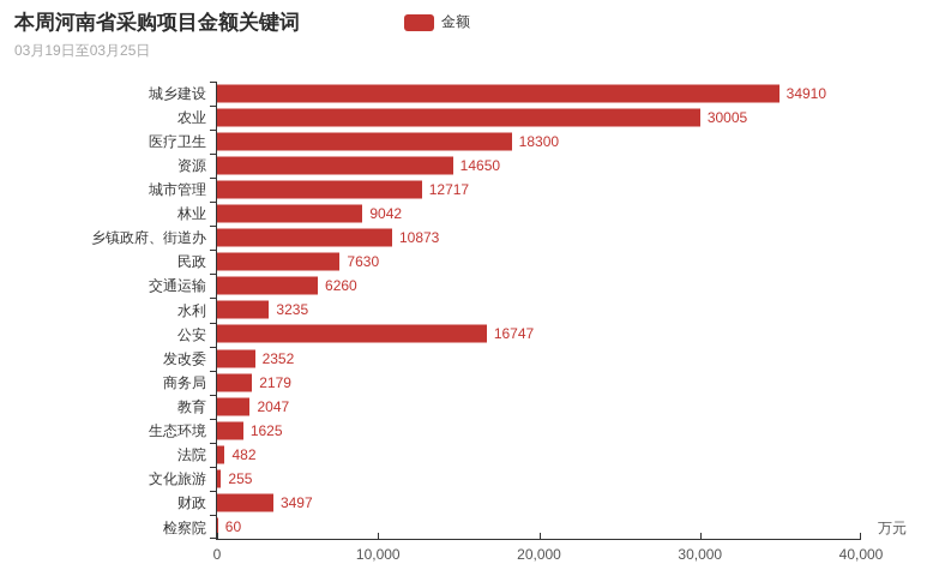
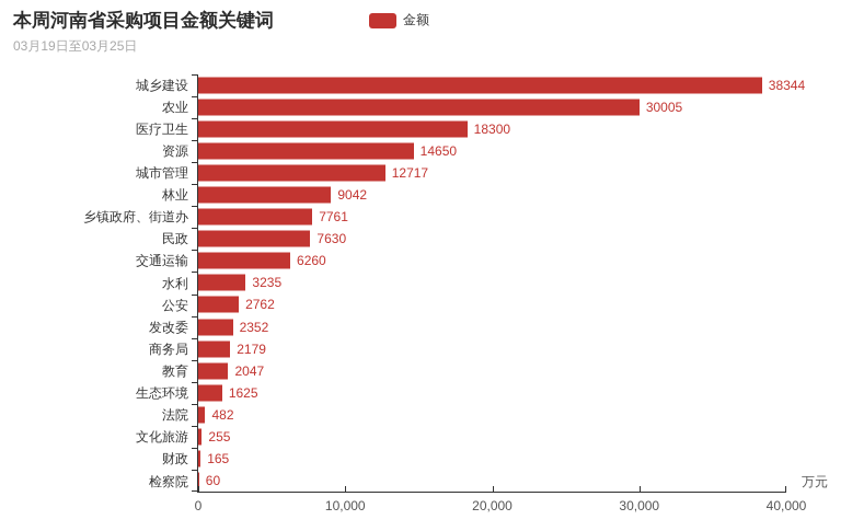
城乡建设: 34910 -> 38344
乡镇政府、街道办: 10873 -> 7761
公安: 16747 -> 2762
财政: 3497 -> 165
